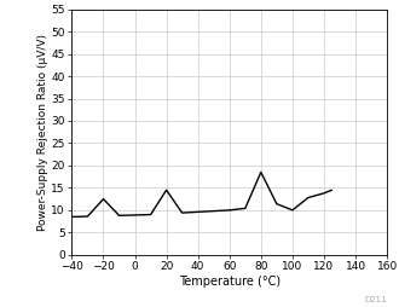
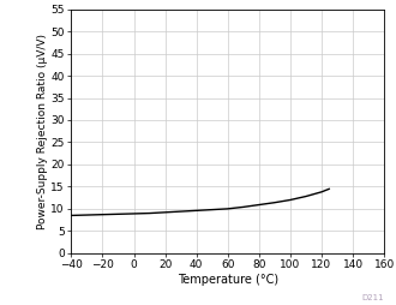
−20: 12.5 -> 8.7
20: 14.5 -> 9.2
80: 18.5 -> 10.9
100: 10.0 -> 12.0
